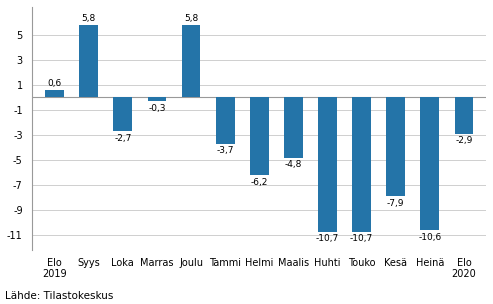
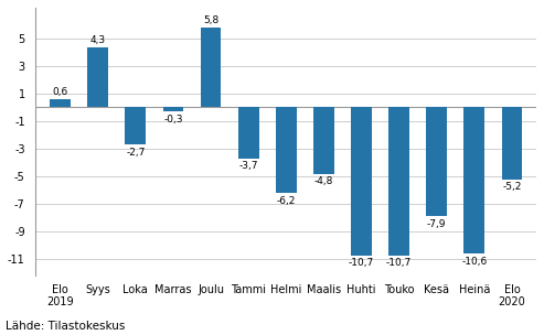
Syys: 5,8 -> 4,3
Elo 2020: -2,9 -> -5,2
